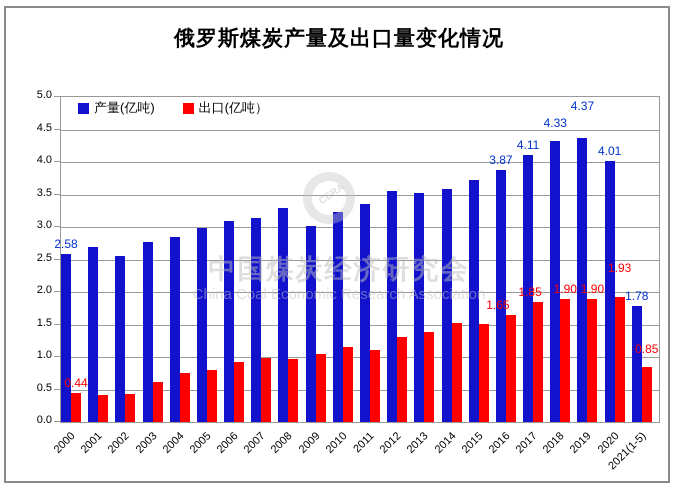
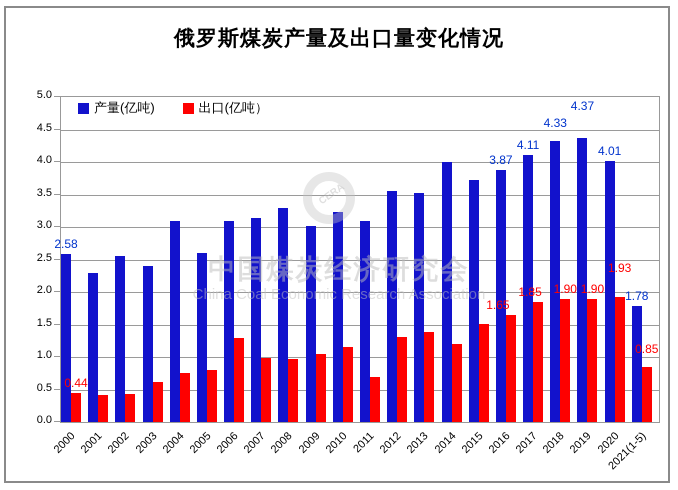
产量(亿吨)/2001: 2.7 -> 2.3
产量(亿吨)/2003: 2.8 -> 2.4
产量(亿吨)/2004: 2.8 -> 3.1
产量(亿吨)/2005: 3.0 -> 2.6
出口(亿吨）/2006: 0.9 -> 1.3
产量(亿吨)/2011: 3.4 -> 3.1
出口(亿吨）/2011: 1.1 -> 0.7
产量(亿吨)/2014: 3.6 -> 4.0
出口(亿吨）/2014: 1.5 -> 1.2
